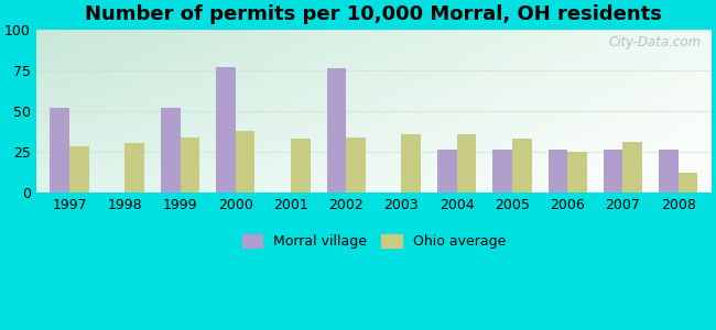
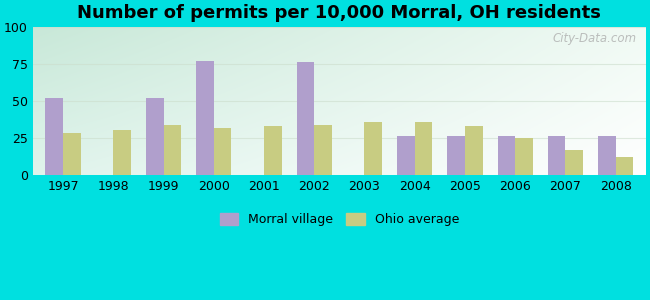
Ohio average/2000: 38 -> 32
Ohio average/2007: 31 -> 17
